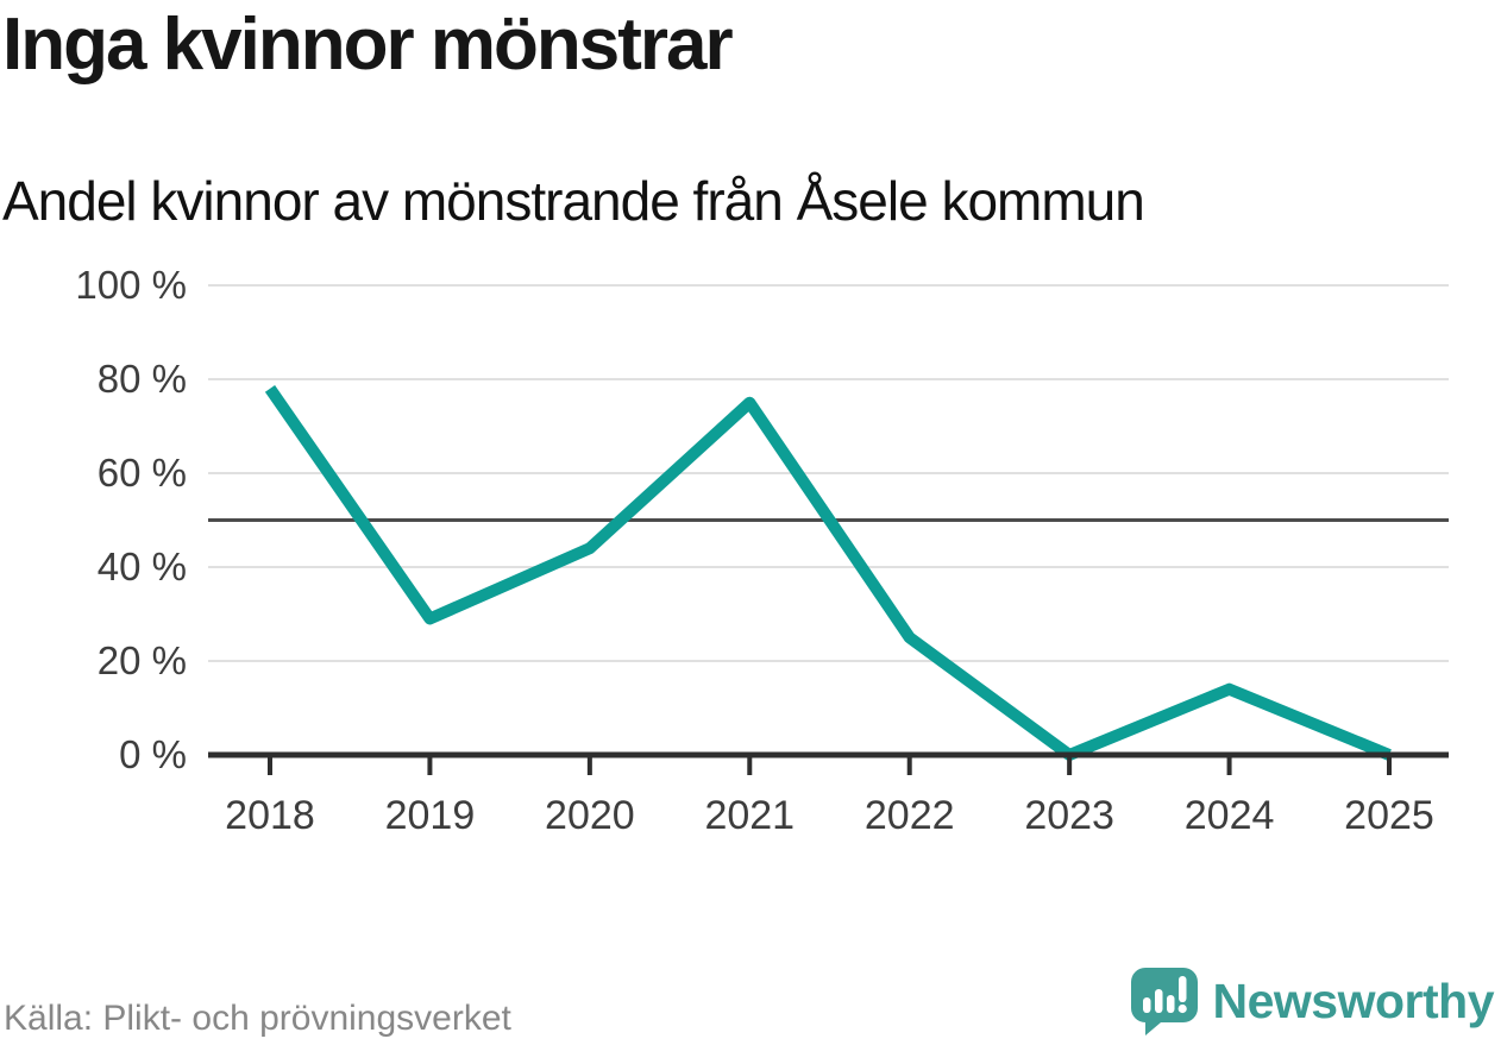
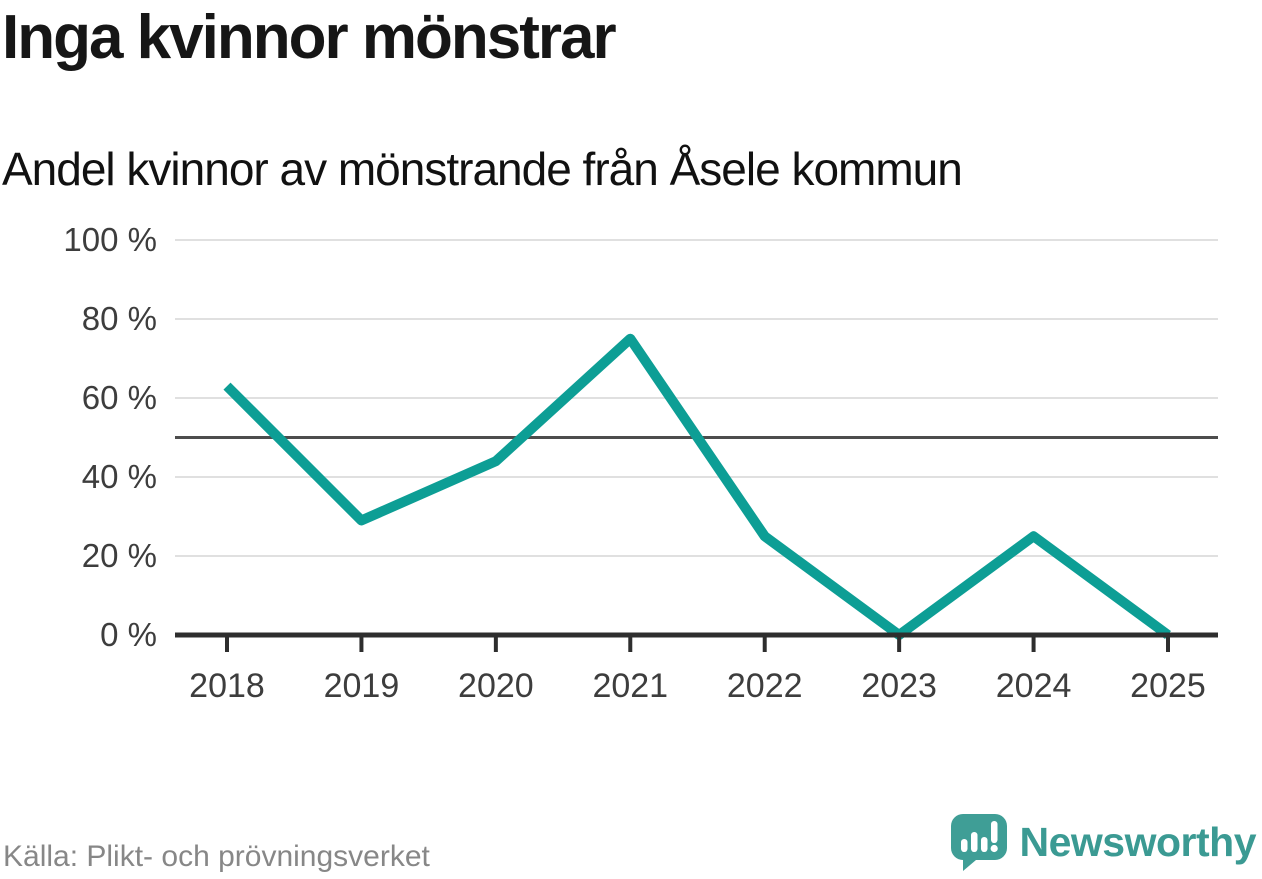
2018: 78% -> 63%
2024: 14% -> 25%
